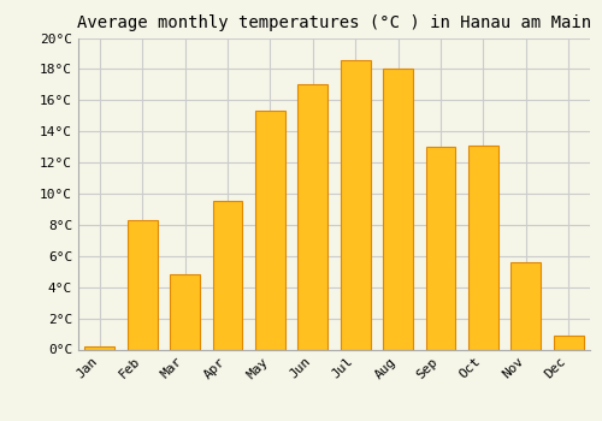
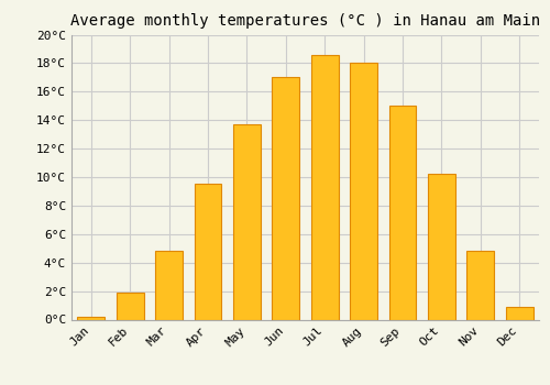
Feb: 8.3°C -> 1.9°C
May: 15.3°C -> 13.7°C
Sep: 13.0°C -> 15.0°C
Oct: 13.1°C -> 10.2°C
Nov: 5.6°C -> 4.8°C
